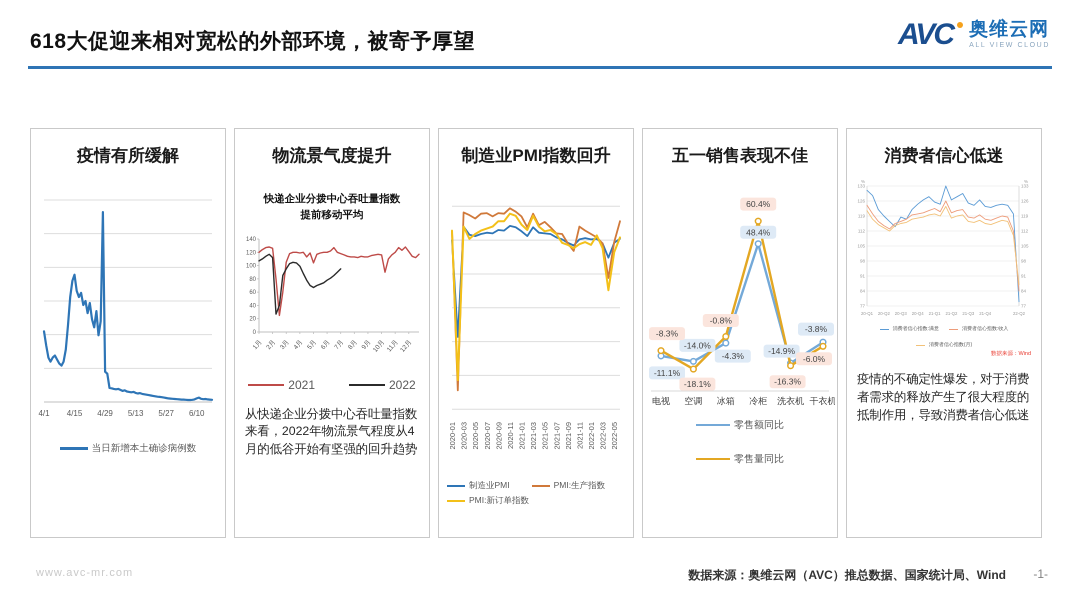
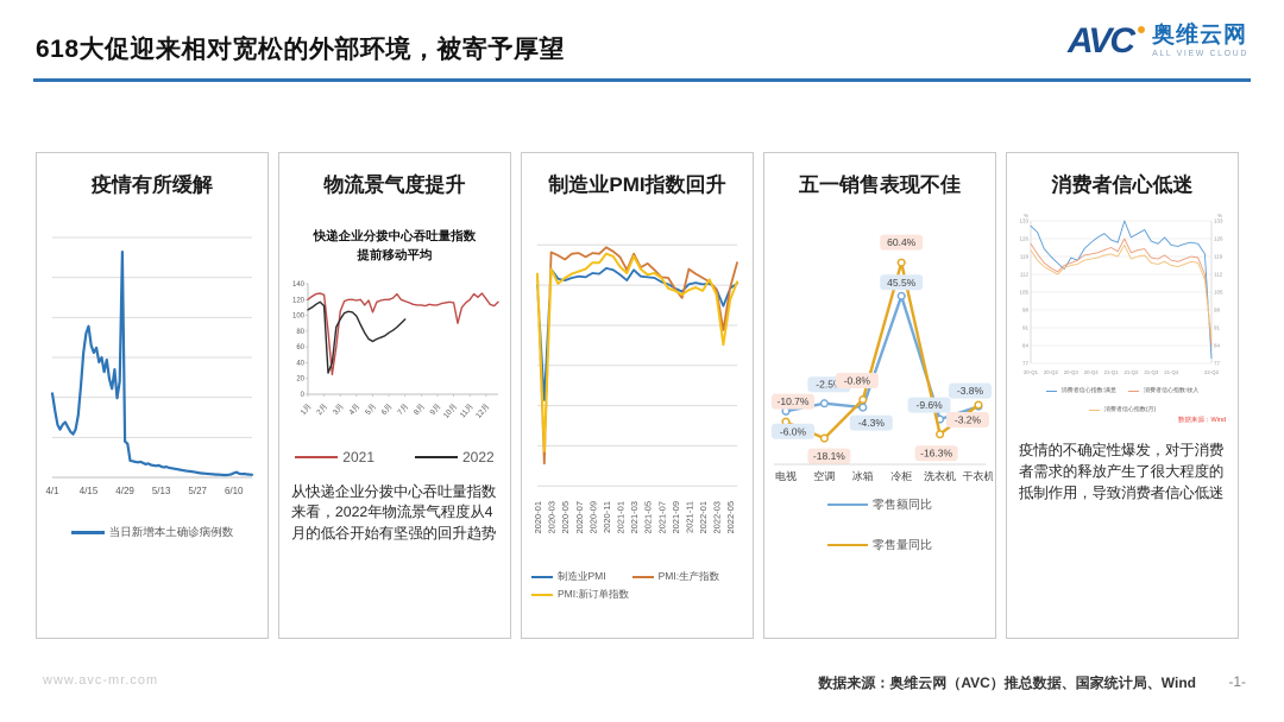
五一销售表现不佳/零售额同比/电视: -11.1% -> -6.0%
五一销售表现不佳/零售量同比/电视: -8.3% -> -10.7%
五一销售表现不佳/零售额同比/空调: -14.0% -> -2.5%
五一销售表现不佳/零售额同比/冷柜: 48.4% -> 45.5%
五一销售表现不佳/零售额同比/洗衣机: -14.9% -> -9.6%
五一销售表现不佳/零售量同比/干衣机: -6.0% -> -3.2%
